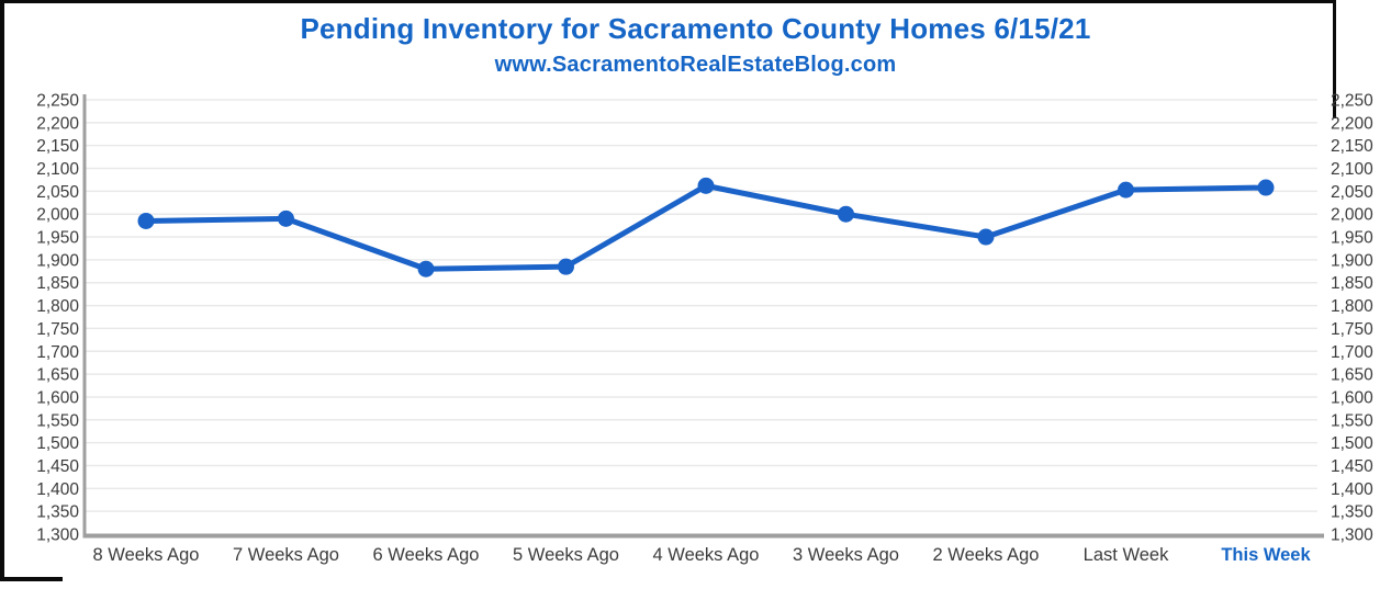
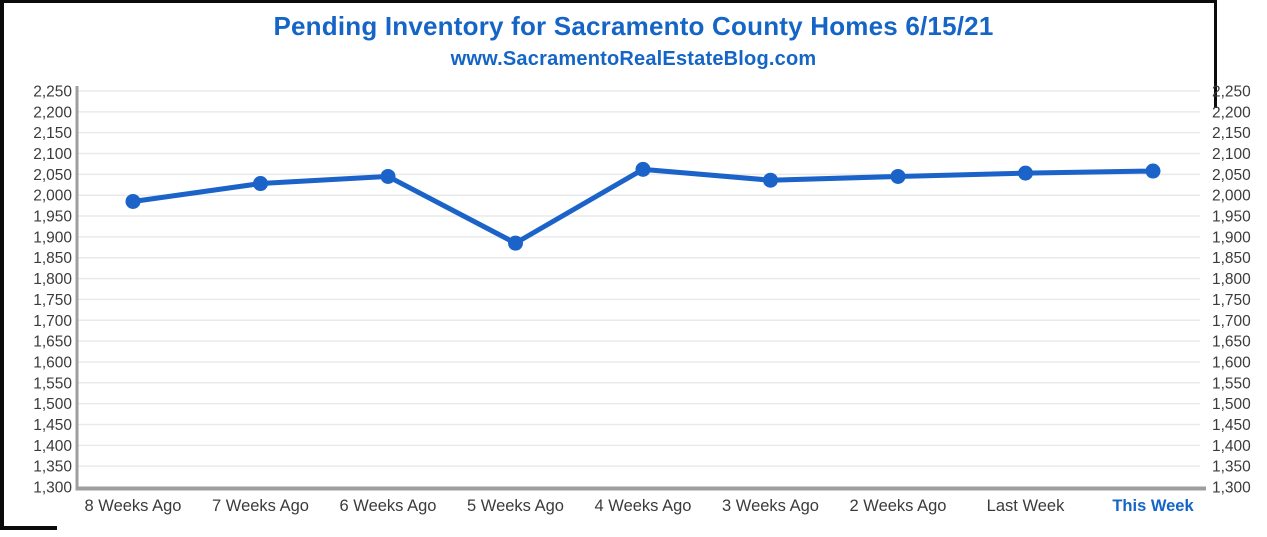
7 Weeks Ago: 1990 -> 2030
6 Weeks Ago: 1880 -> 2040
3 Weeks Ago: 2000 -> 2040
2 Weeks Ago: 1950 -> 2040
